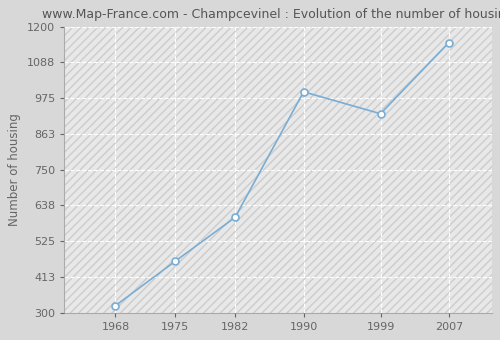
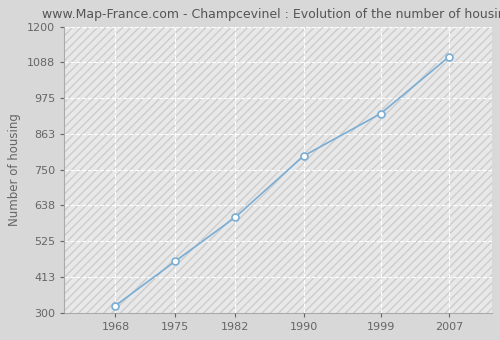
1990: 995 -> 793
2007: 1150 -> 1105
